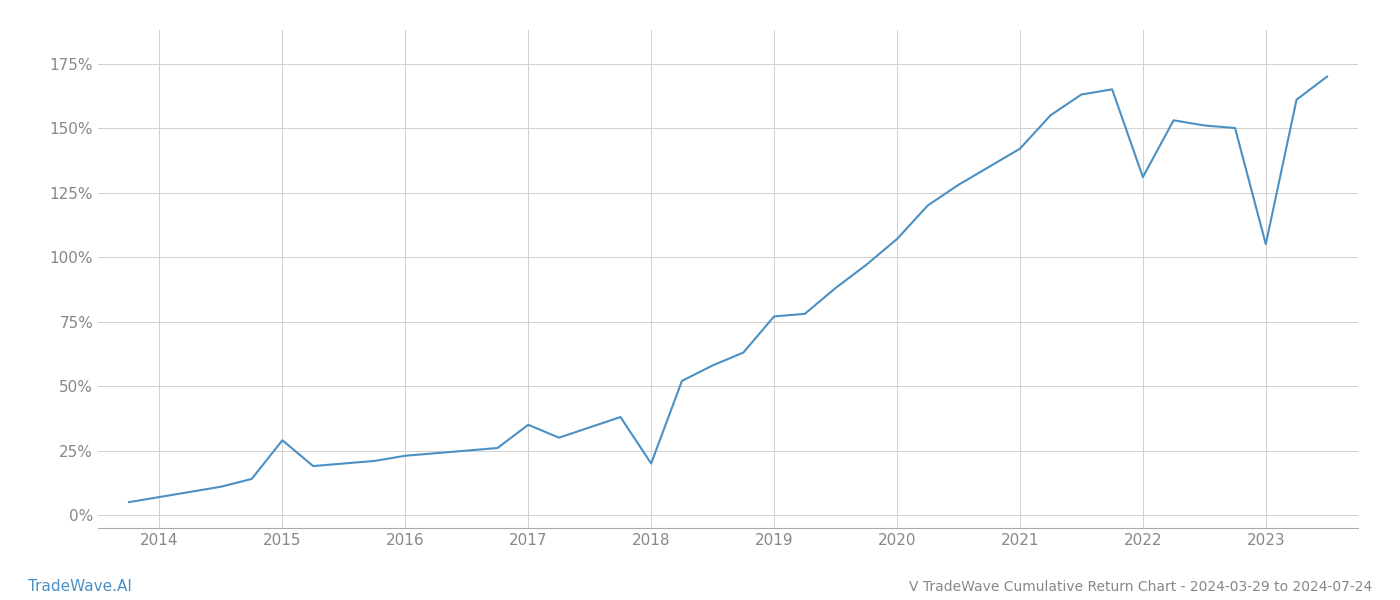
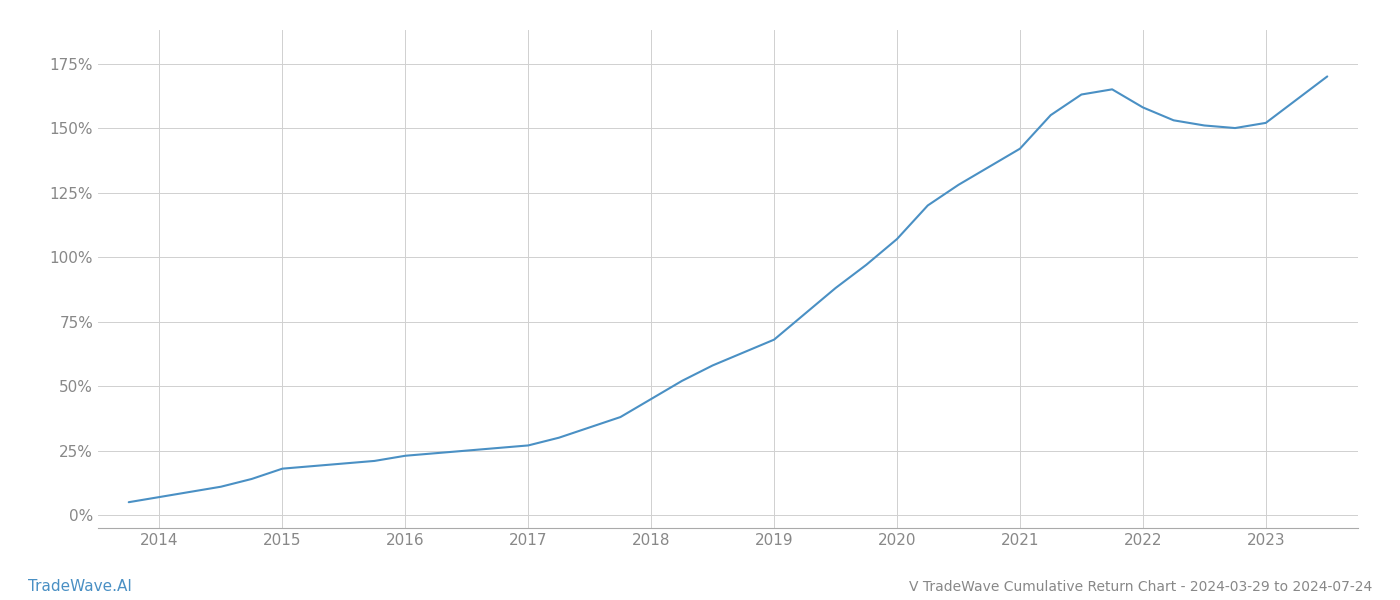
2015: 29% -> 18%
2017: 35% -> 27%
2018: 20% -> 45%
2019: 77% -> 68%
2022: 131% -> 158%
2023: 105% -> 152%
